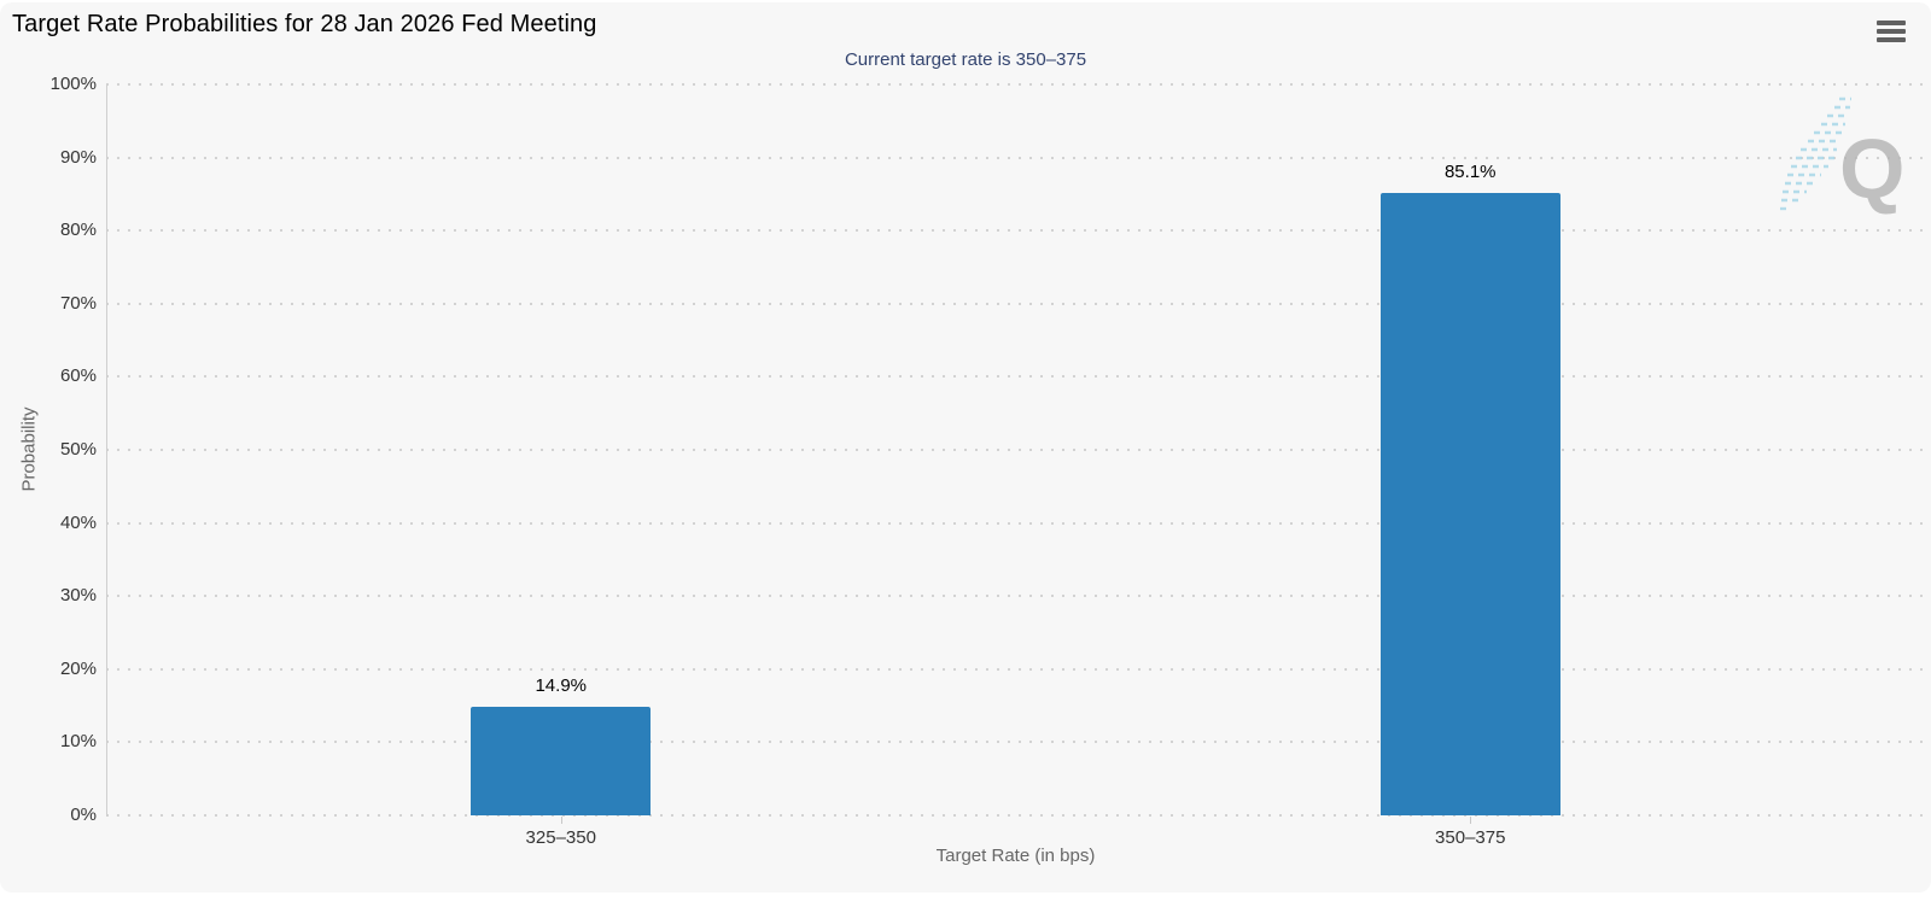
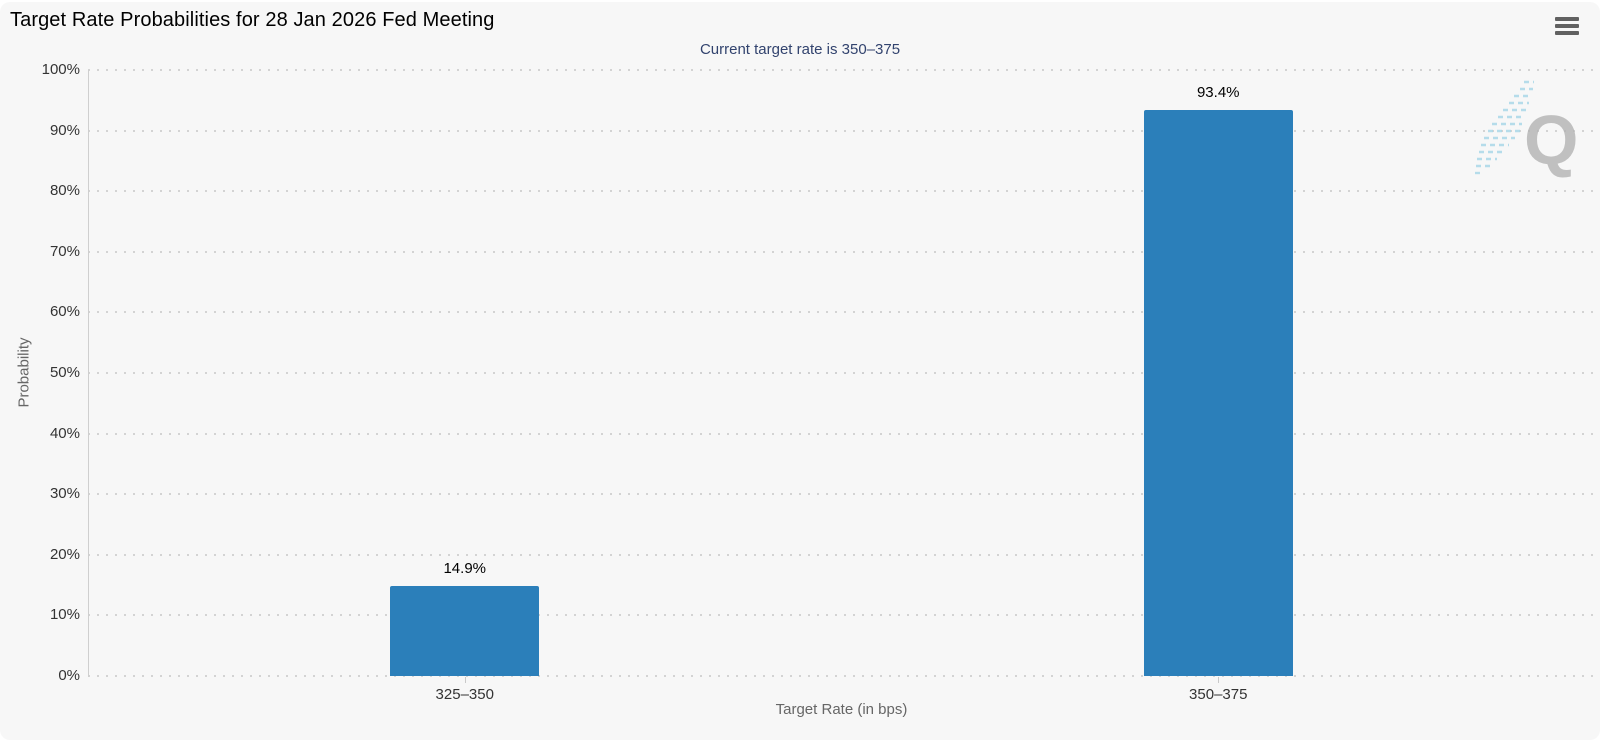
350–375: 85.1% -> 93.4%
